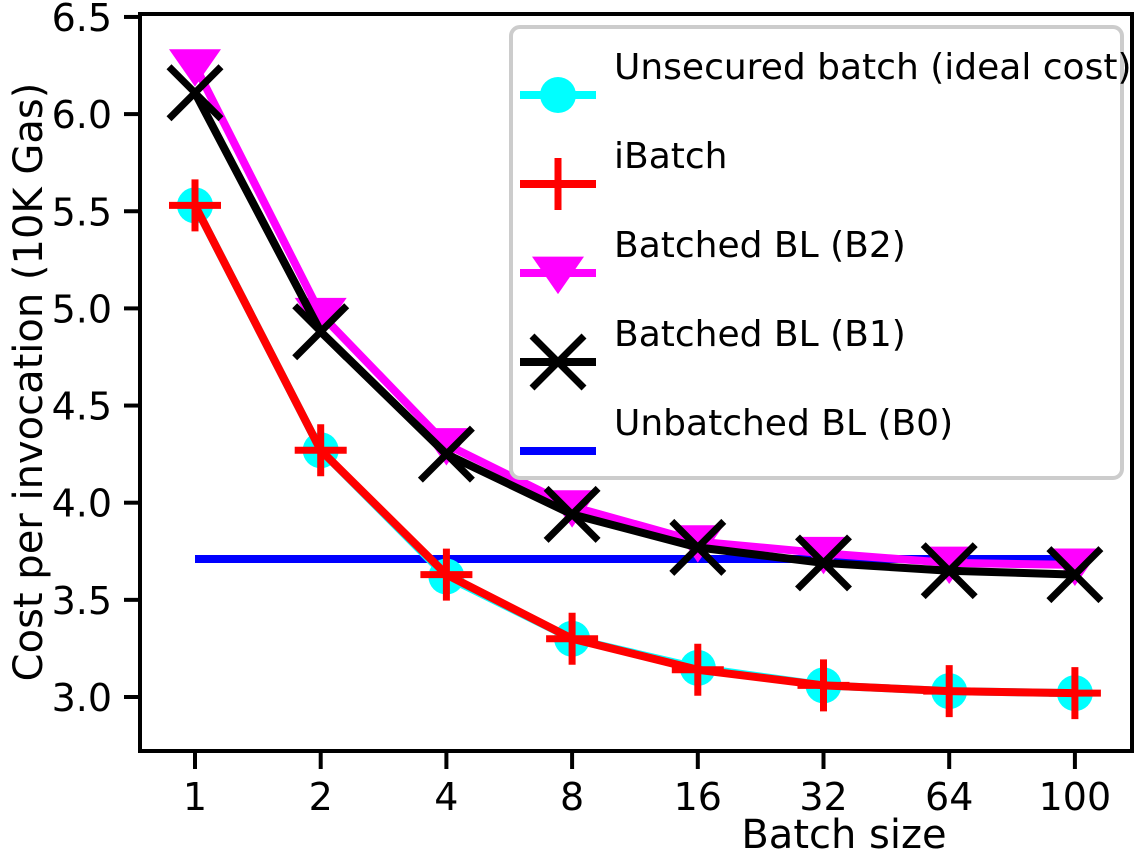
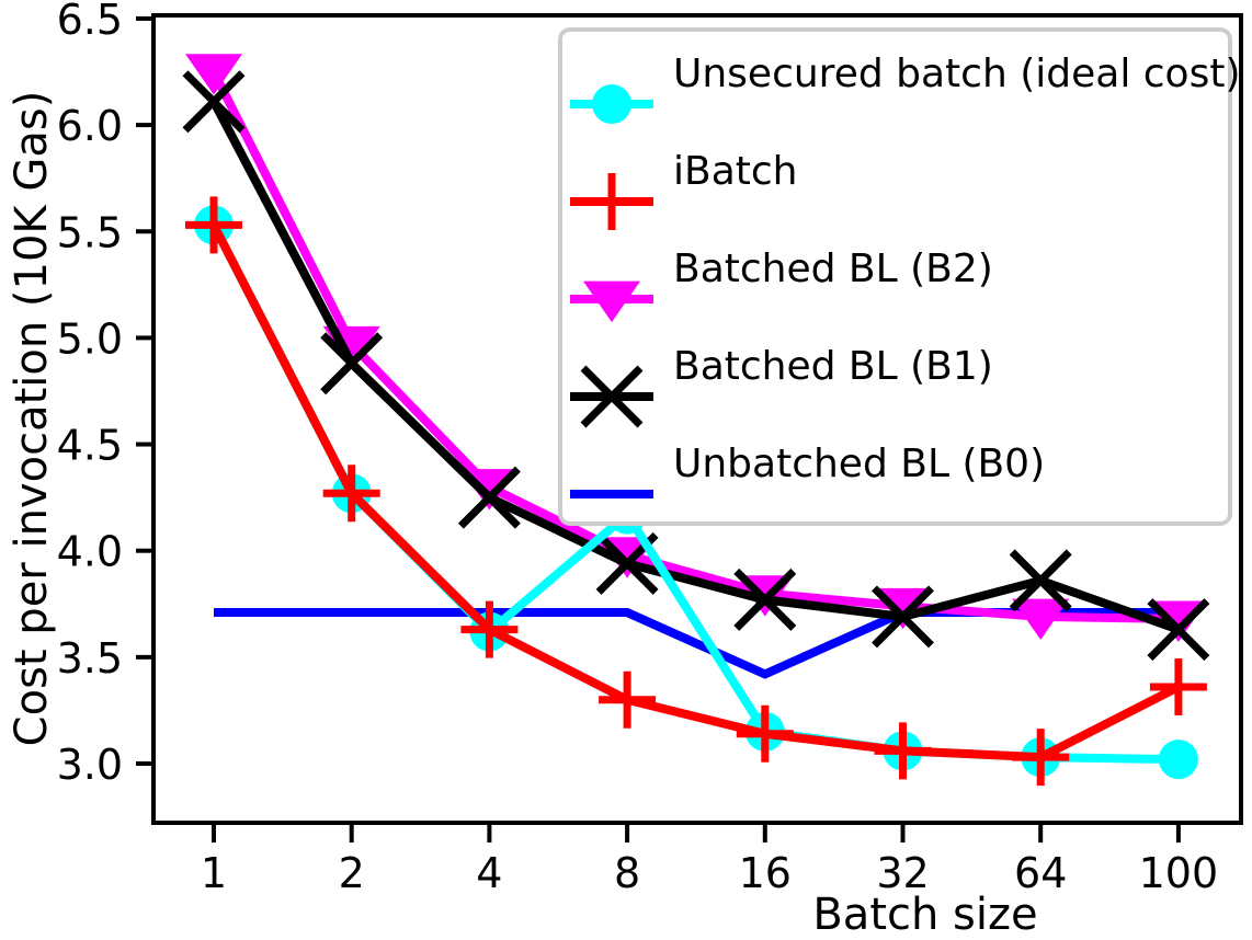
Unsecured batch (ideal cost)/8: 3.30 -> 4.17
Unbatched BL (B0)/16: 3.71 -> 3.42
Batched BL (B1)/64: 3.65 -> 3.86
iBatch/100: 3.02 -> 3.36
